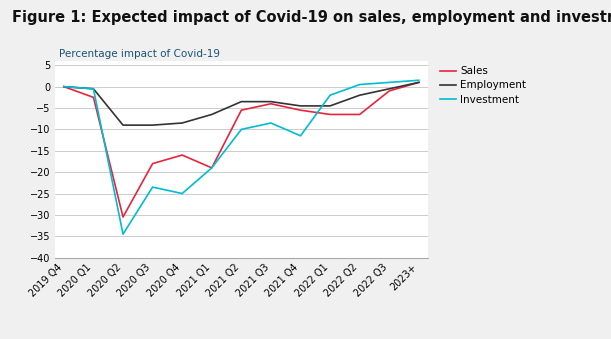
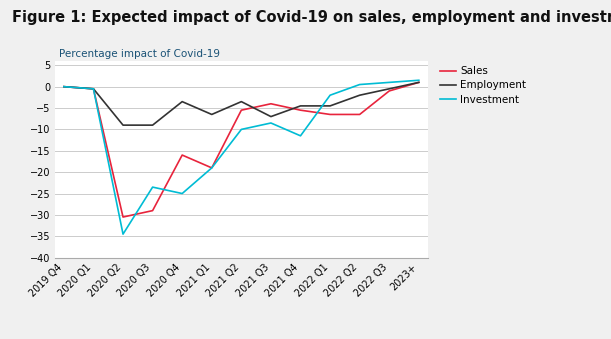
Sales/2020 Q1: -2.5 -> -0.5
Sales/2020 Q3: -18.0 -> -29.0
Employment/2020 Q4: -8.5 -> -3.5
Employment/2021 Q3: -3.5 -> -7.0
